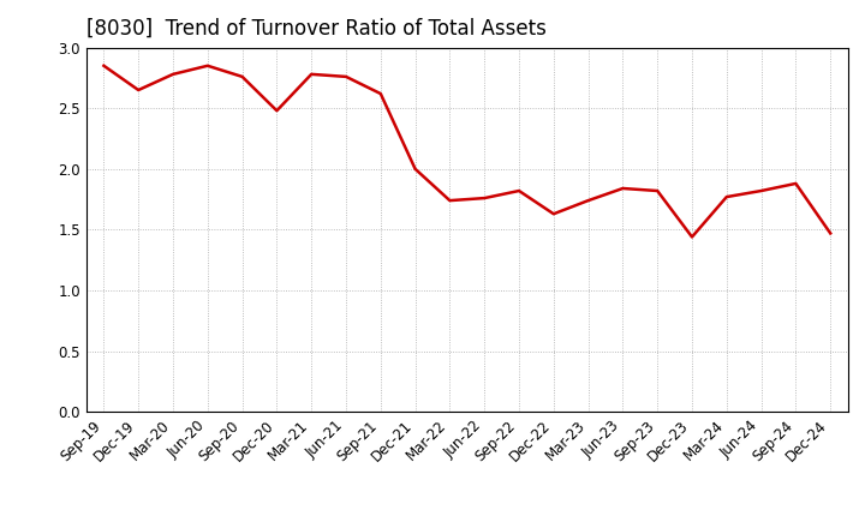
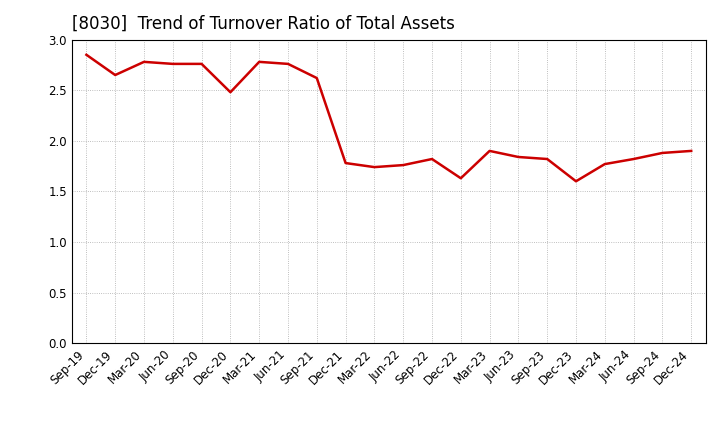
Jun-20: 2.85 -> 2.76
Dec-21: 2.00 -> 1.78
Mar-23: 1.74 -> 1.90
Dec-23: 1.44 -> 1.60
Dec-24: 1.47 -> 1.90
